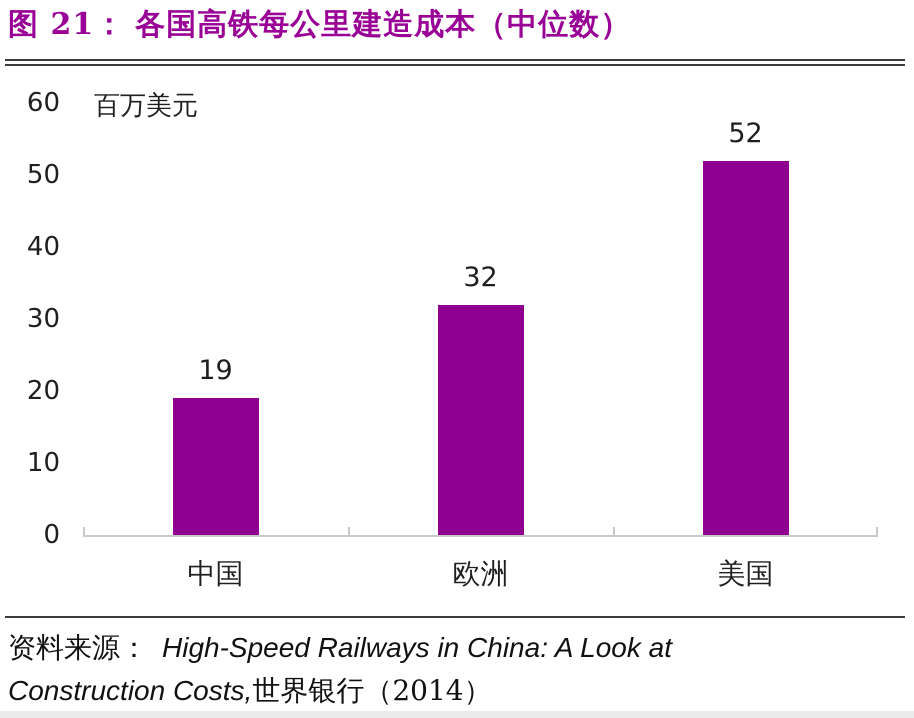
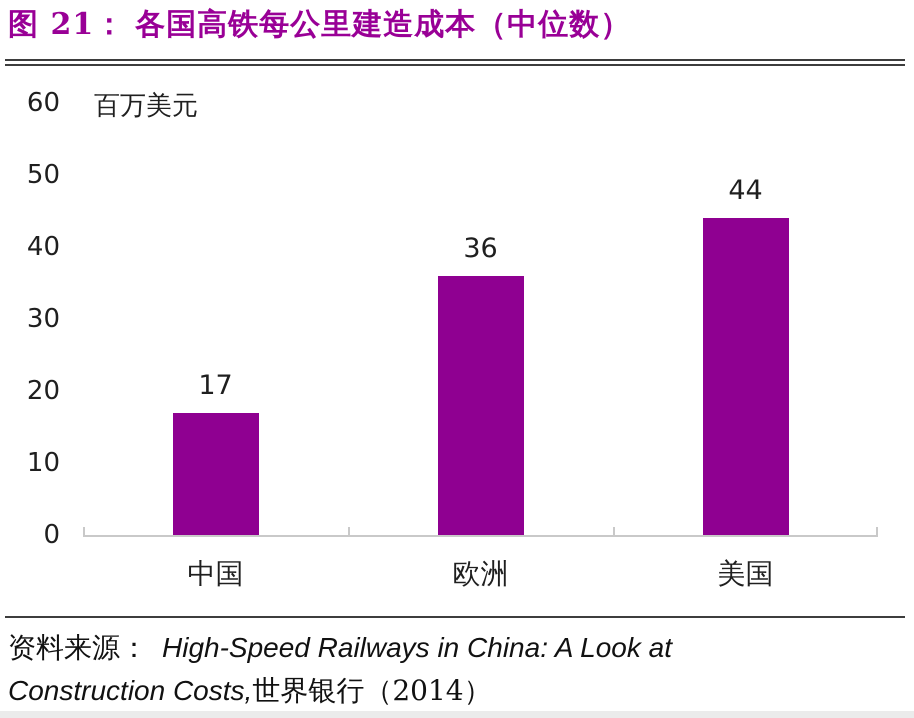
中国: 19 -> 17
欧洲: 32 -> 36
美国: 52 -> 44
